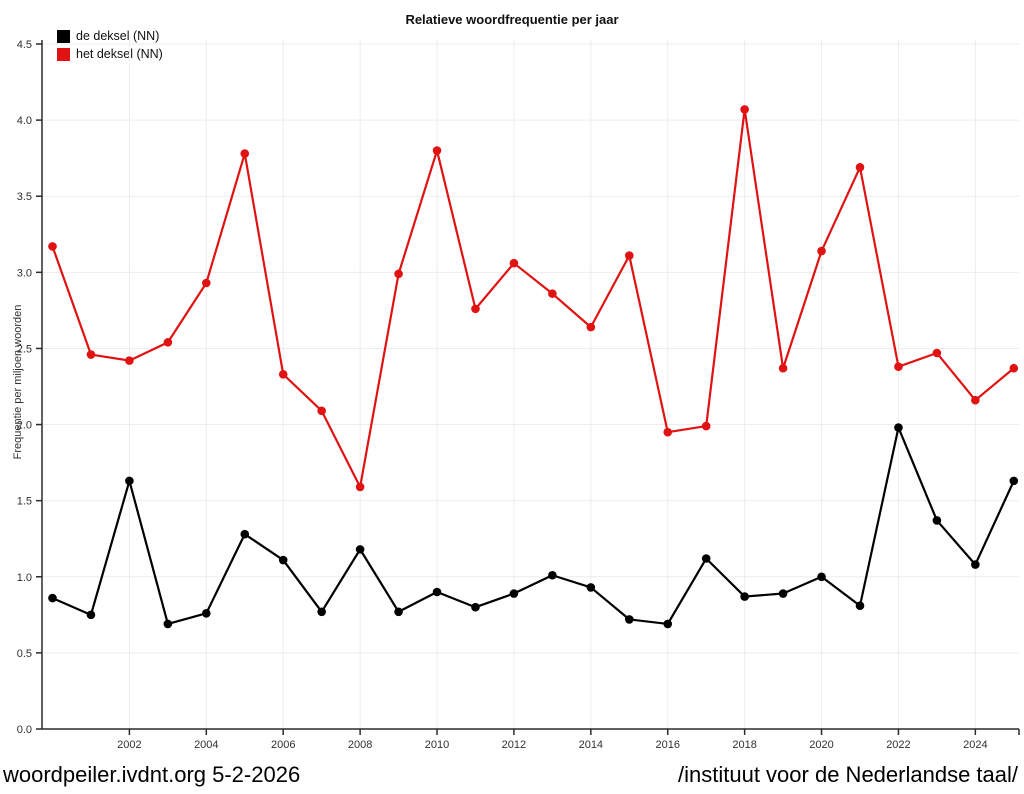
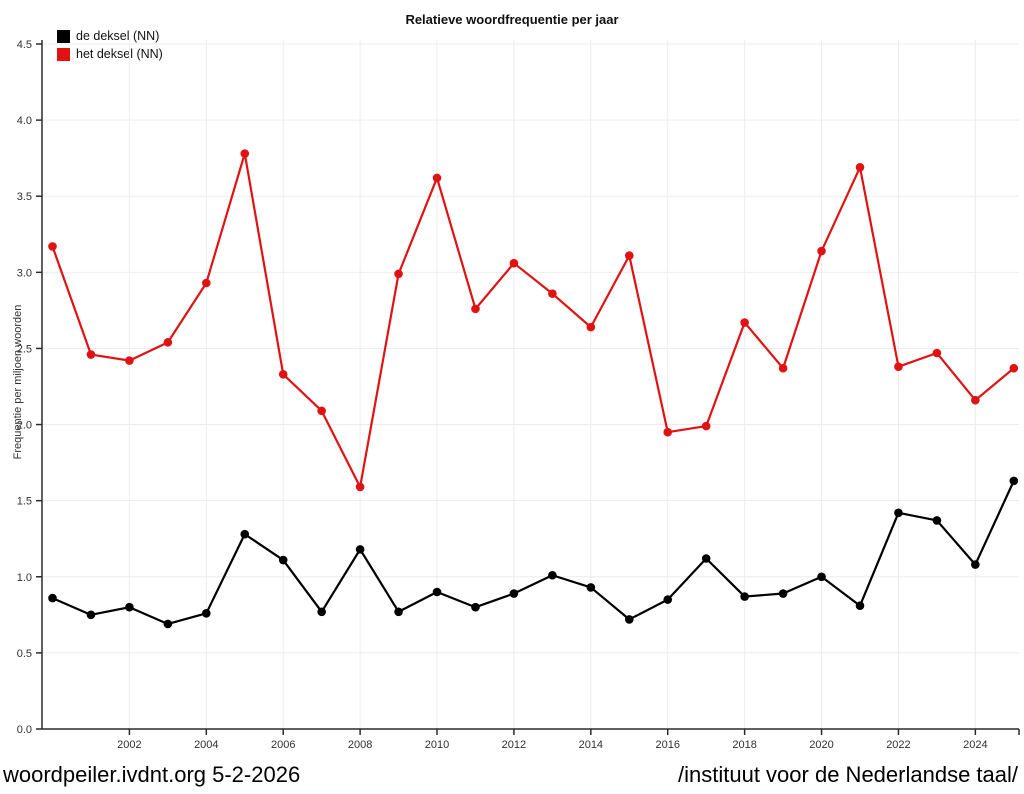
de deksel (NN)/2002: 1.63 -> 0.80
het deksel (NN)/2010: 3.80 -> 3.62
de deksel (NN)/2016: 0.69 -> 0.85
het deksel (NN)/2018: 4.07 -> 2.67
de deksel (NN)/2022: 1.98 -> 1.42
